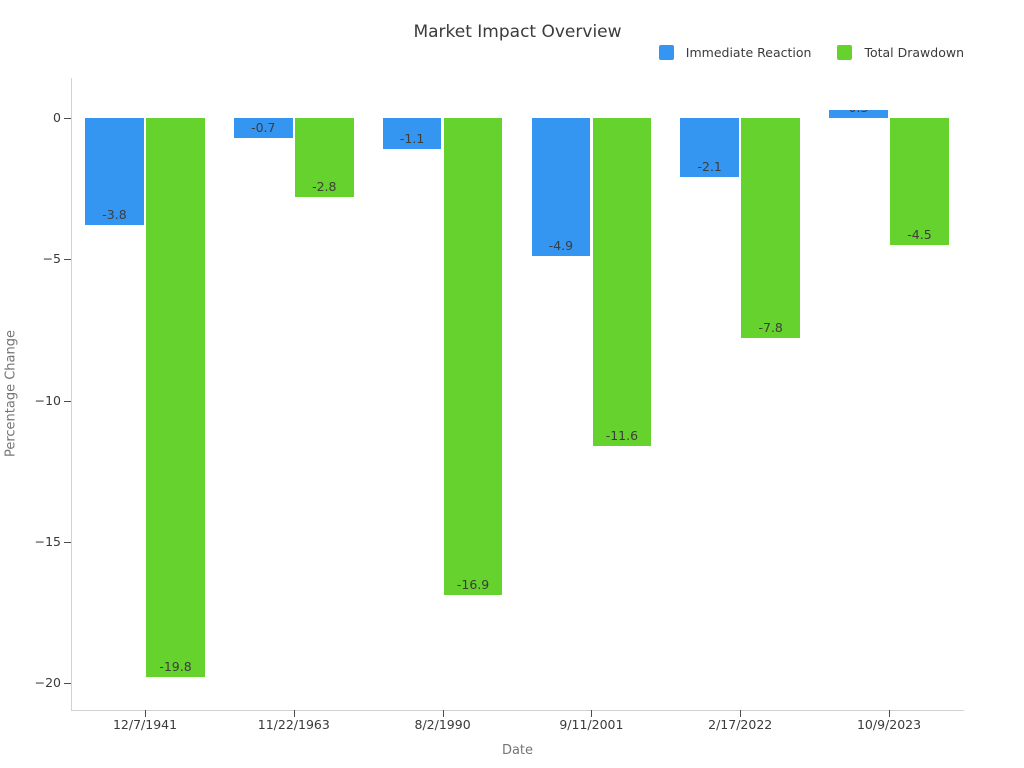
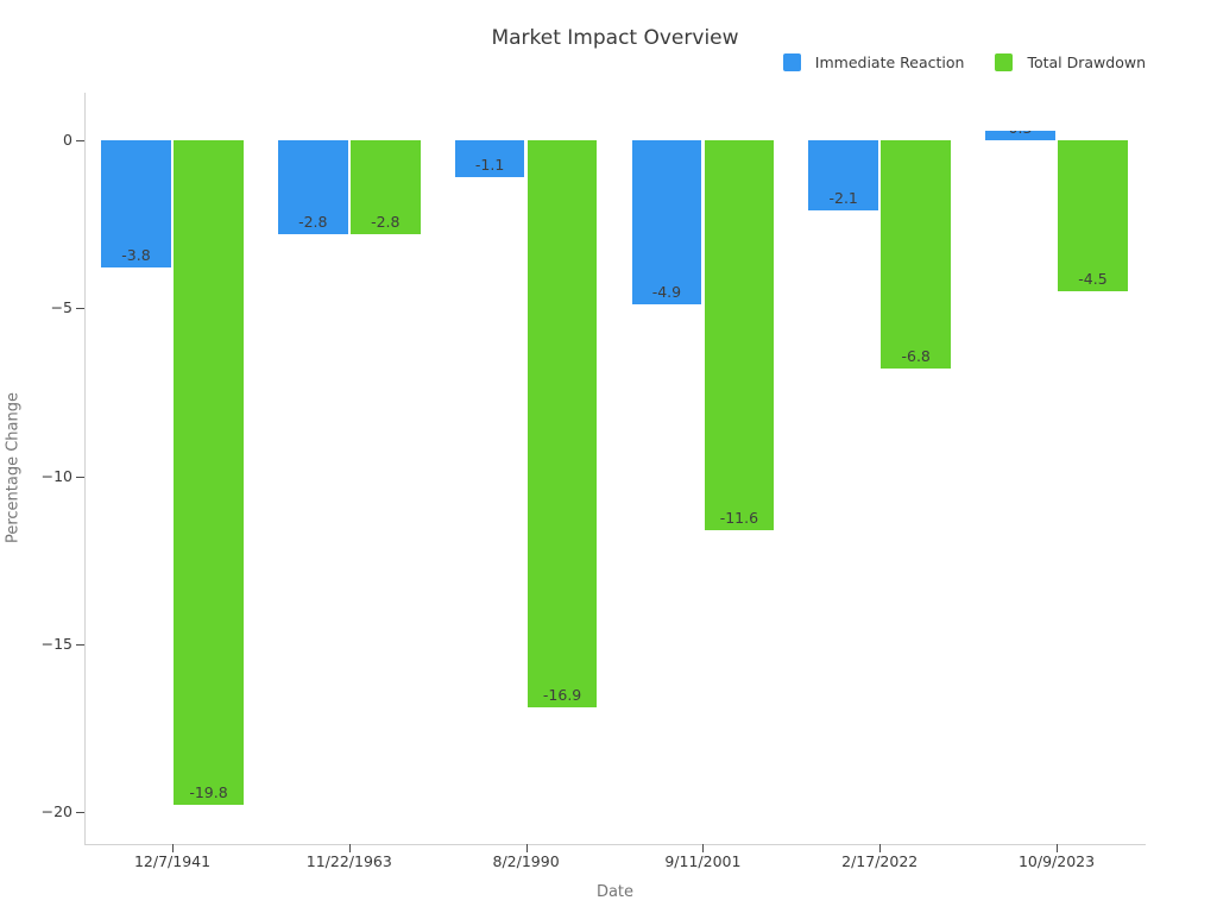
Immediate Reaction/11/22/1963: -0.7 -> -2.8
Total Drawdown/2/17/2022: -7.8 -> -6.8
